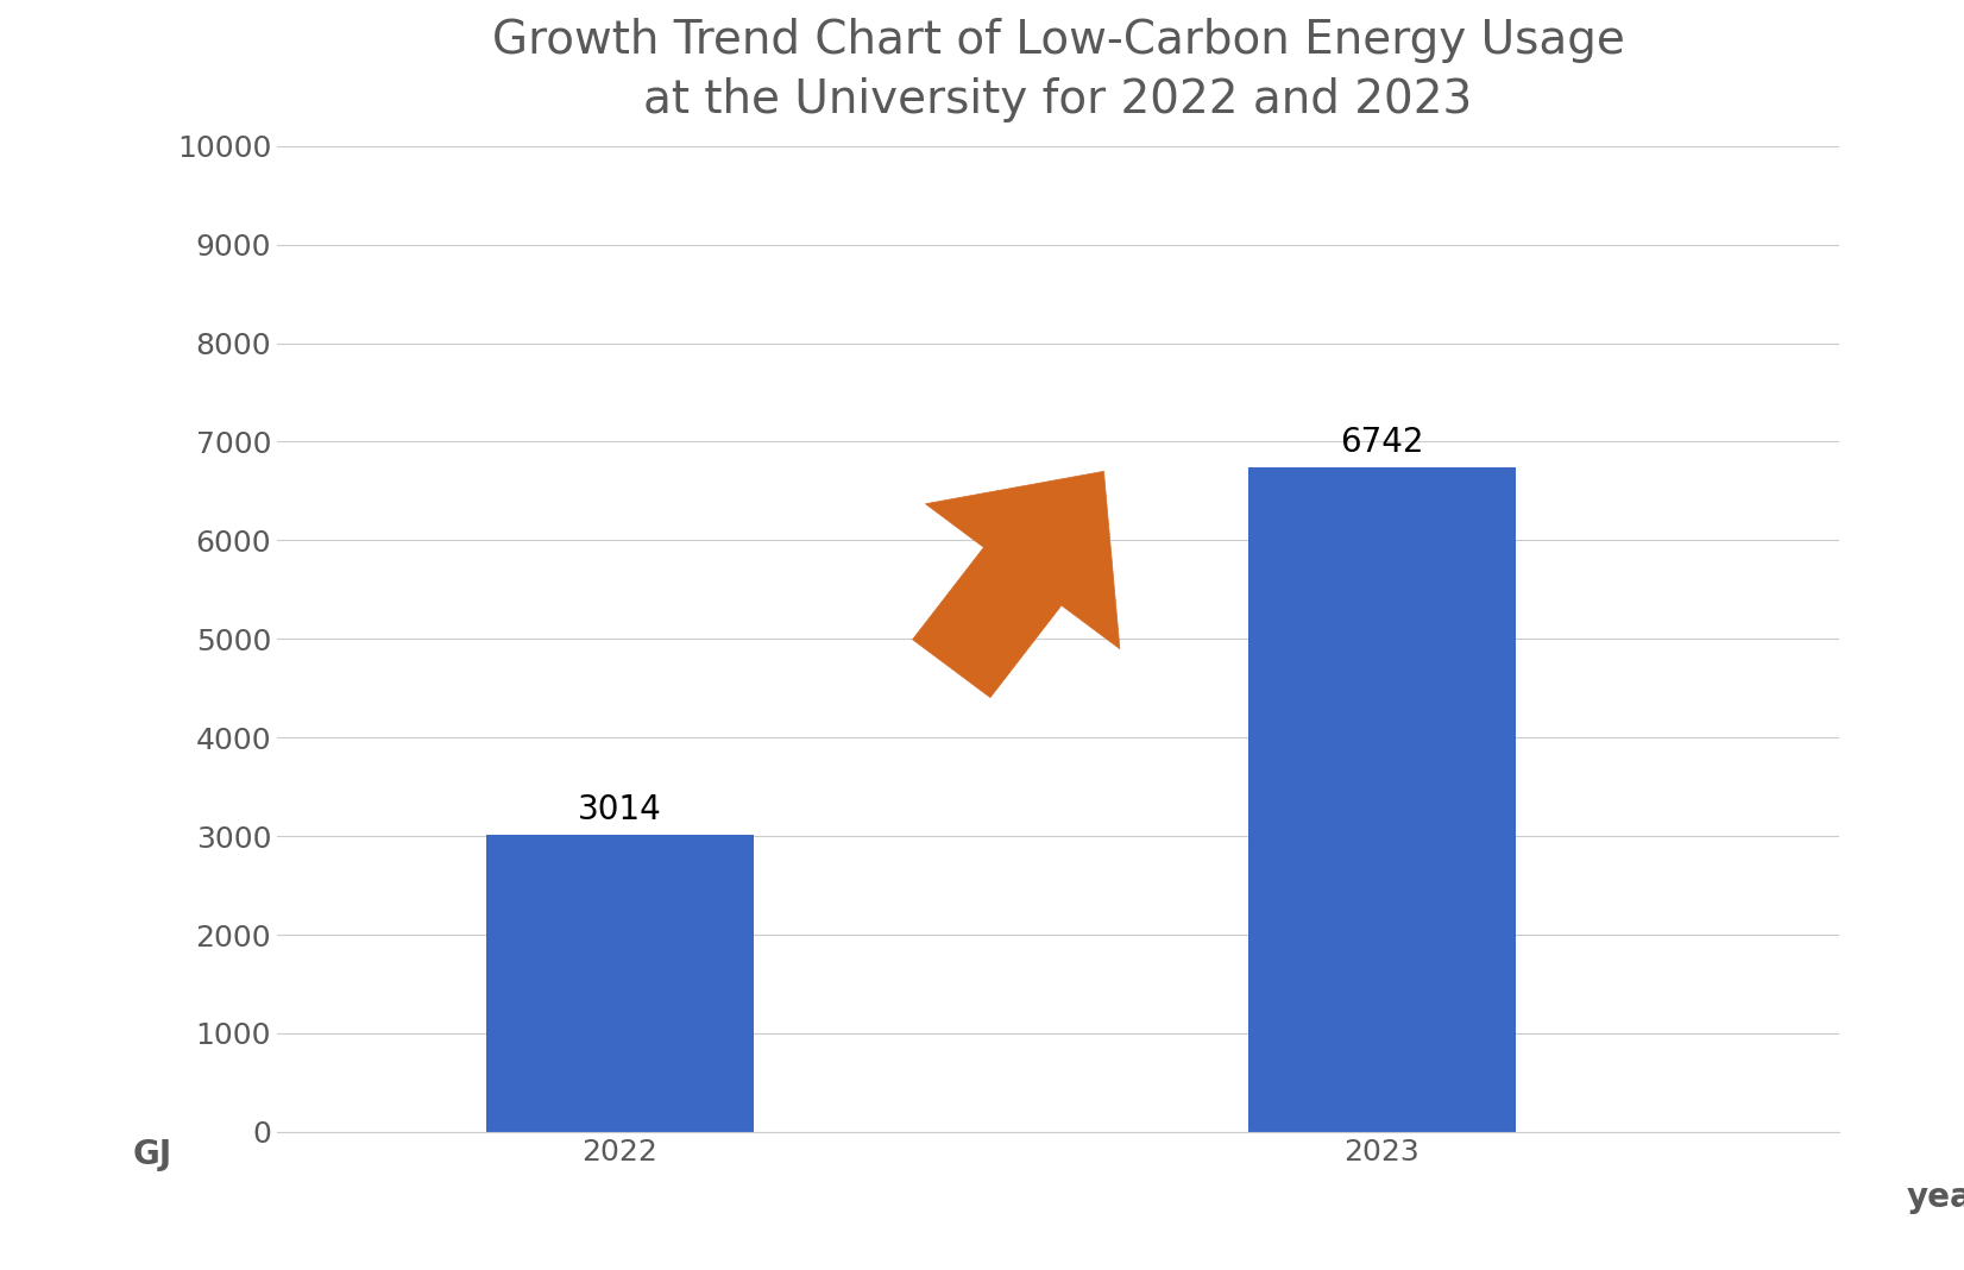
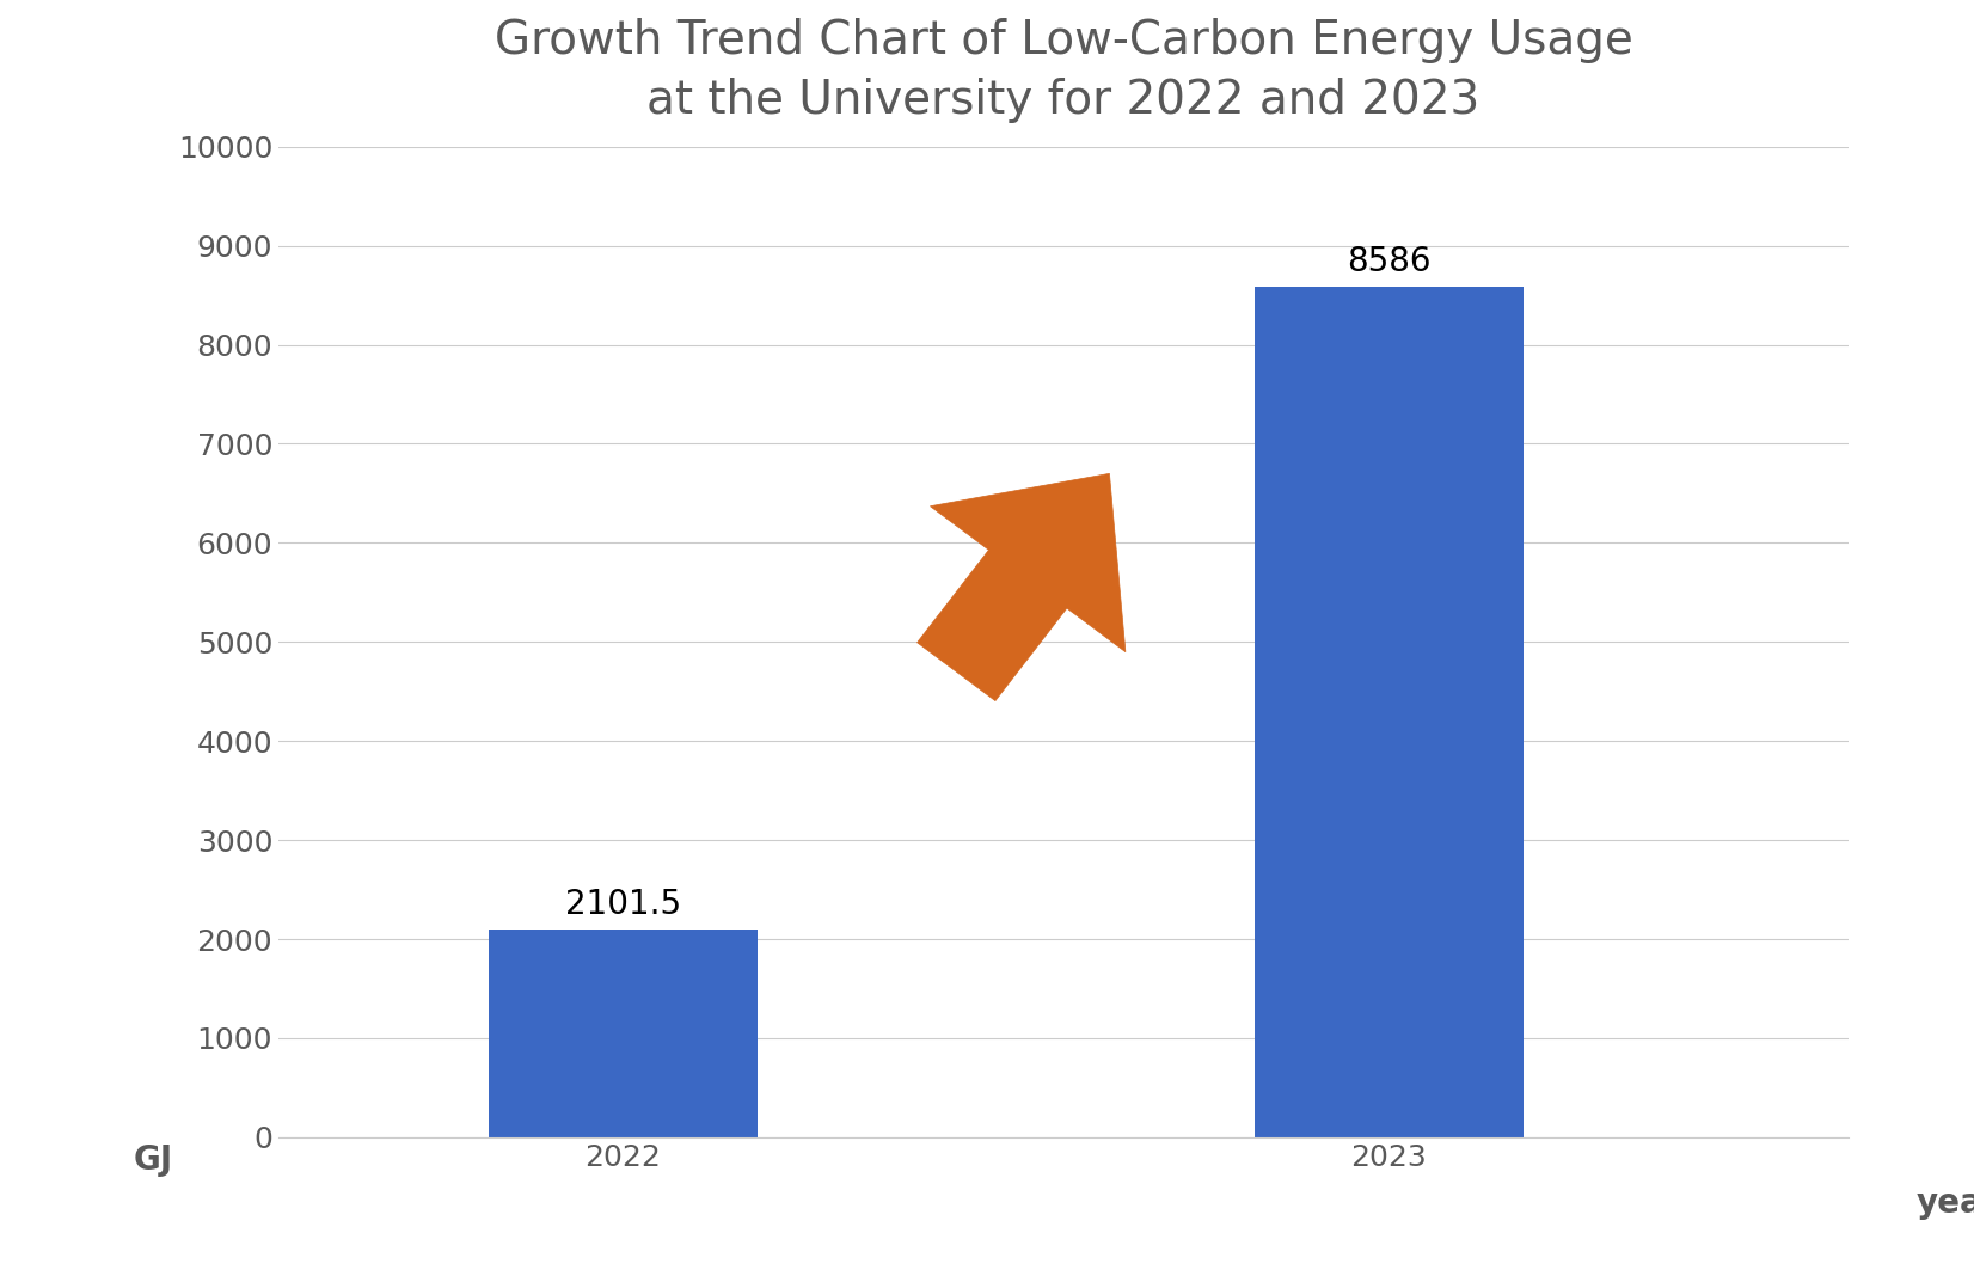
2022: 3014 -> 2101.5
2023: 6742 -> 8586
